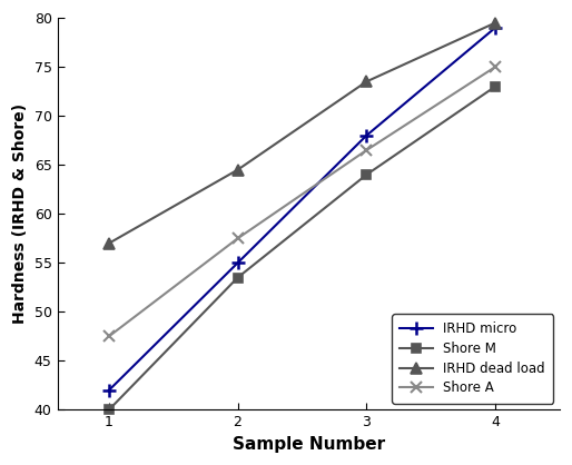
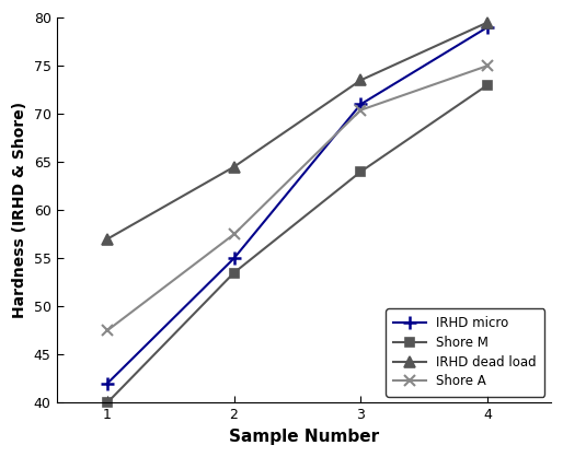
IRHD micro/3: 68 -> 71
Shore A/3: 66.5 -> 70.4
